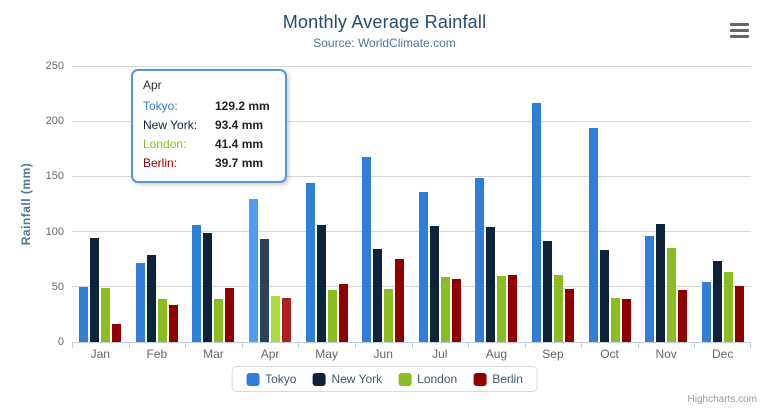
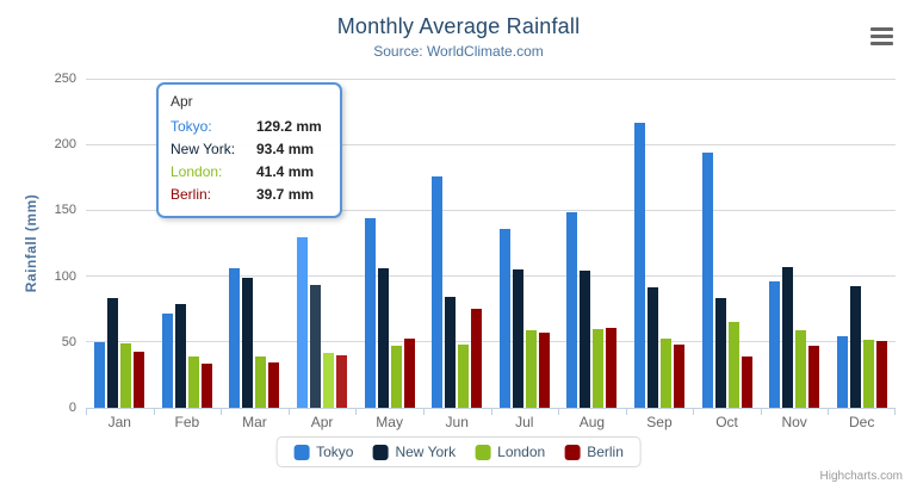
New York/Jan: 94 -> 84
Berlin/Jan: 16 -> 42
Berlin/Mar: 49 -> 34
Tokyo/Jun: 168 -> 176
London/Sep: 61 -> 52
London/Oct: 40 -> 65
London/Nov: 85 -> 59
New York/Dec: 73 -> 92
London/Dec: 63 -> 51
